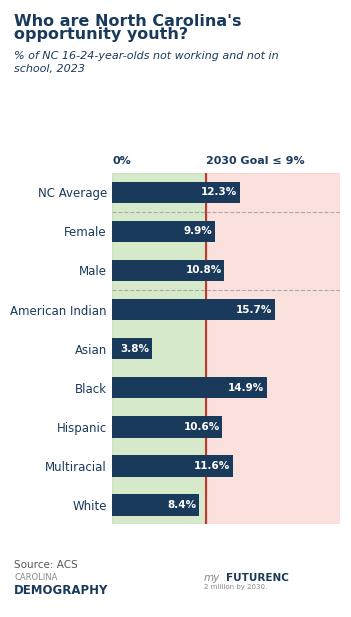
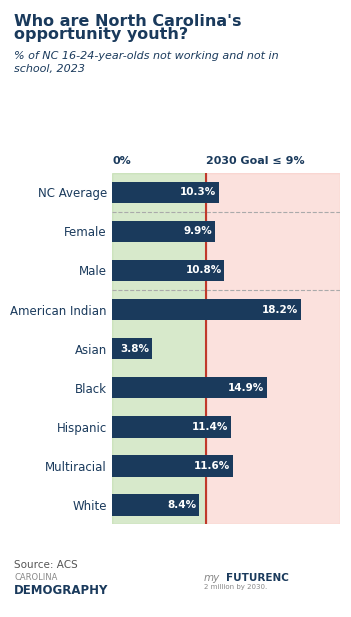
NC Average: 12.3% -> 10.3%
American Indian: 15.7% -> 18.2%
Hispanic: 10.6% -> 11.4%
